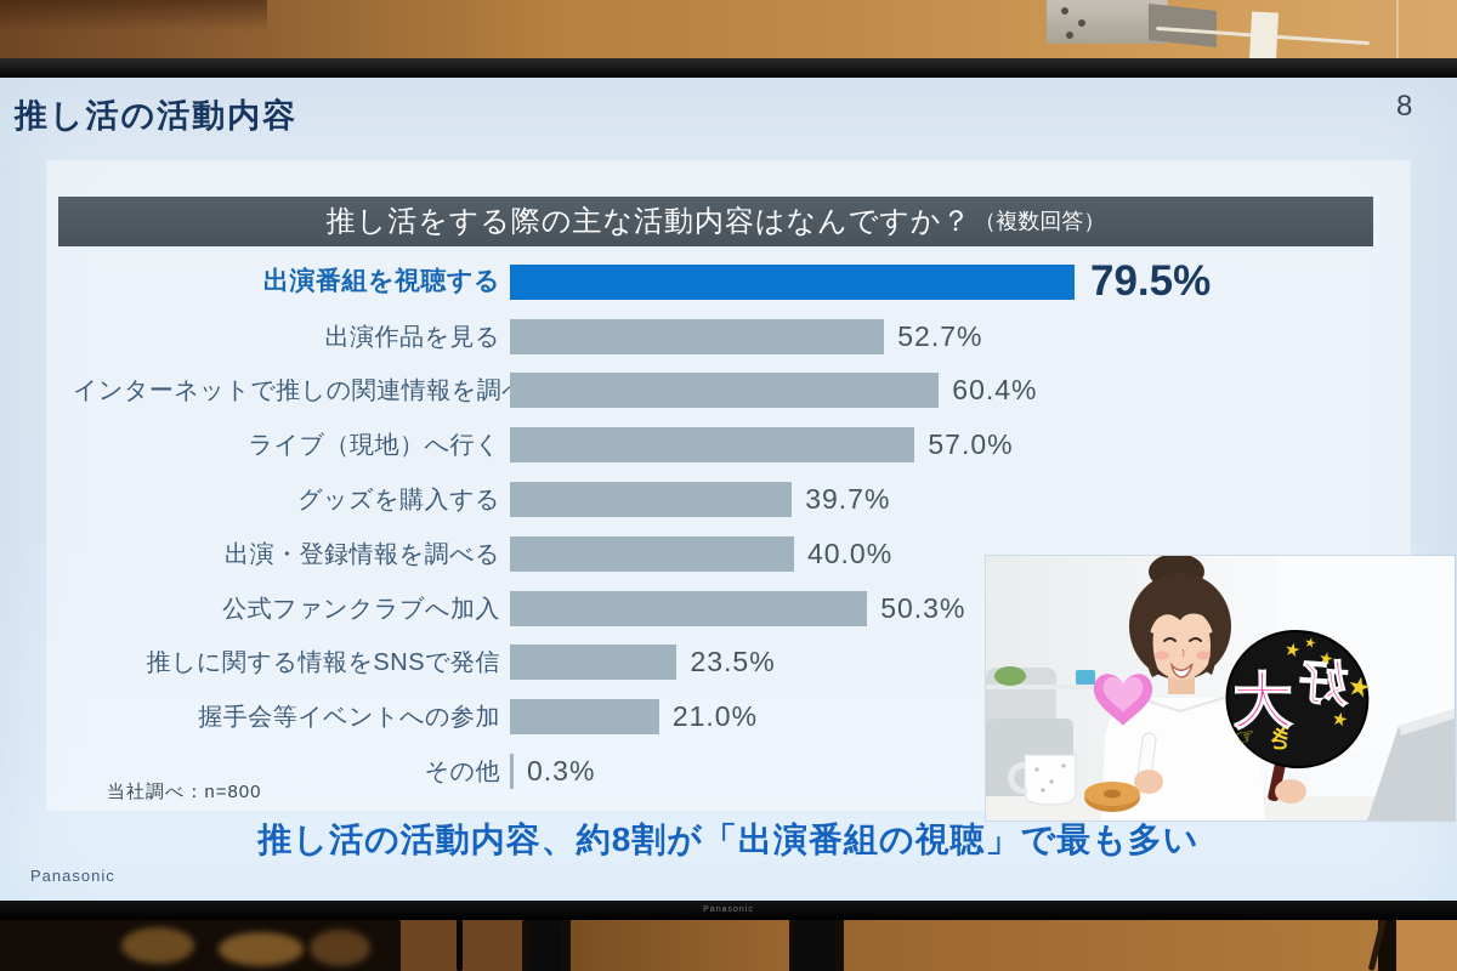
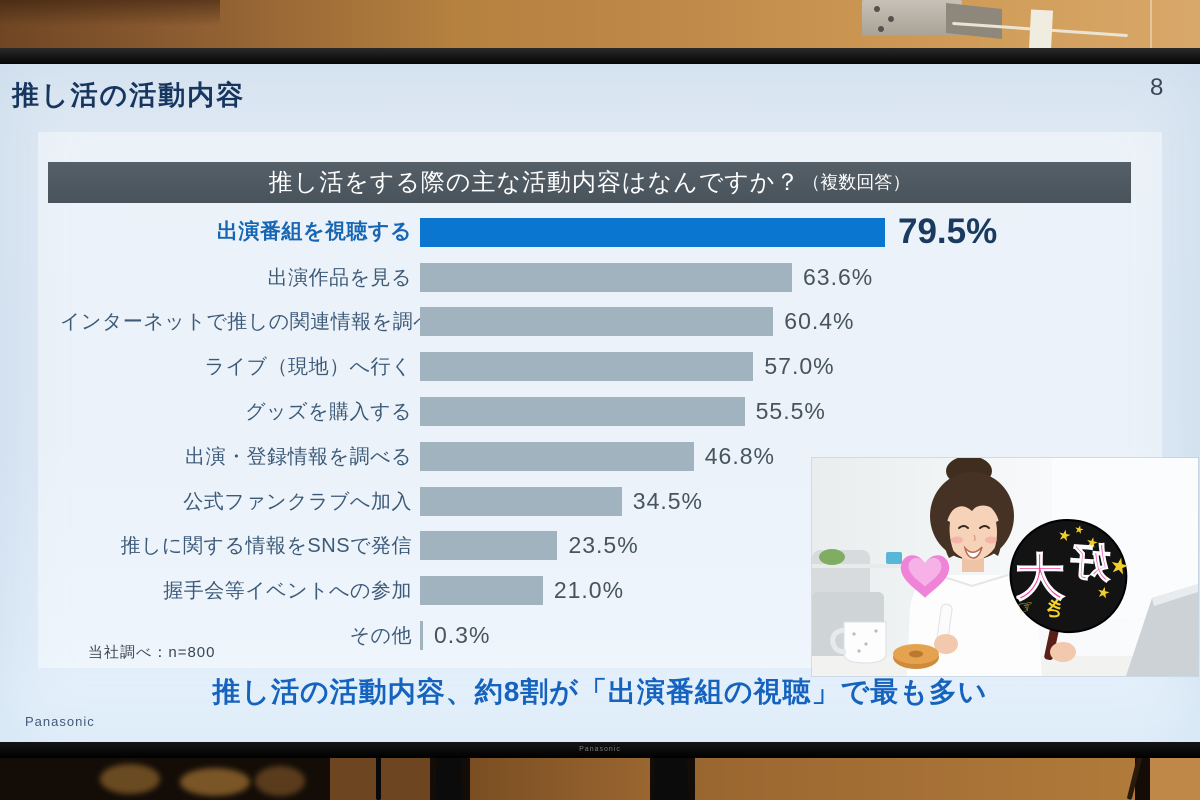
出演作品を見る: 52.7% -> 63.6%
グッズを購入する: 39.7% -> 55.5%
出演・登録情報を調べる: 40.0% -> 46.8%
公式ファンクラブへ加入: 50.3% -> 34.5%
